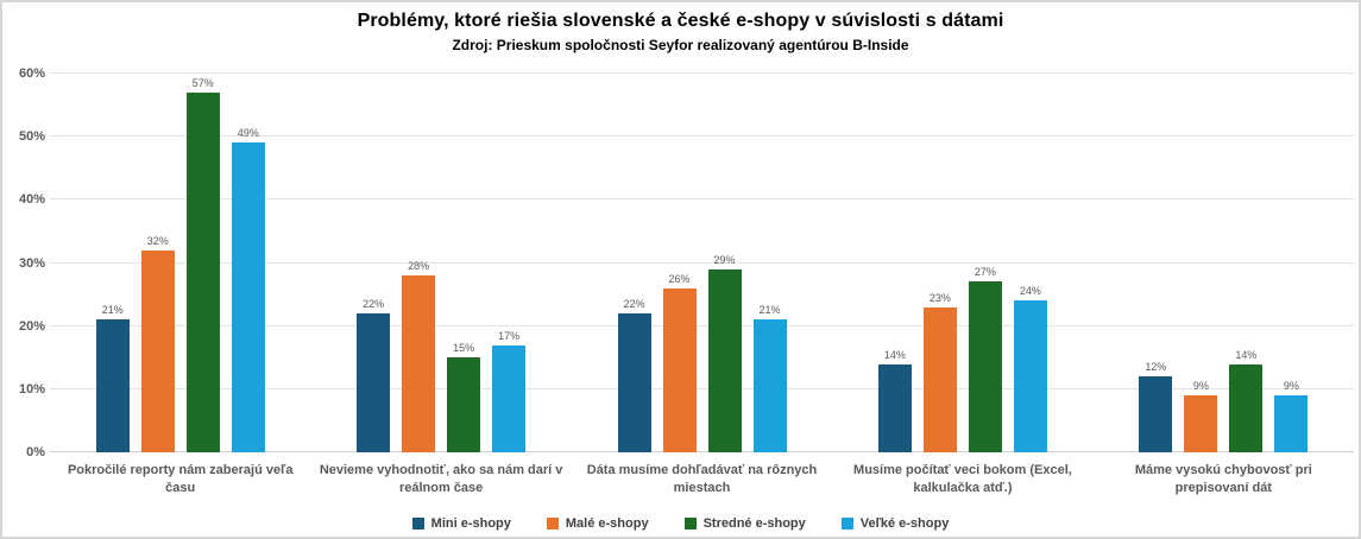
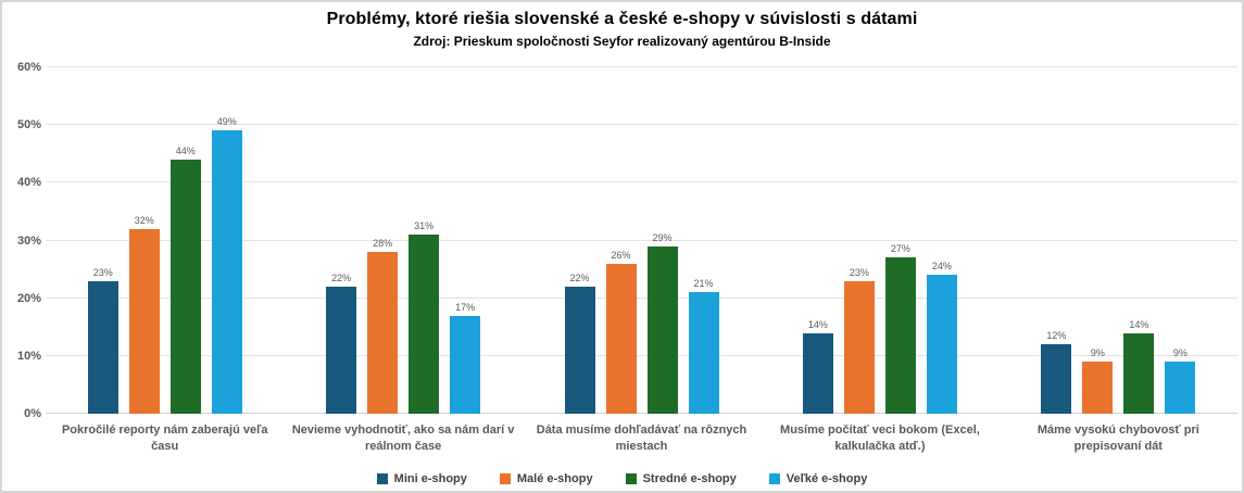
Mini e-shopy/Pokročilé reporty nám zaberajú veľa času: 21% -> 23%
Stredné e-shopy/Pokročilé reporty nám zaberajú veľa času: 57% -> 44%
Stredné e-shopy/Nevieme vyhodnotiť, ako sa nám darí v reálnom čase: 15% -> 31%
